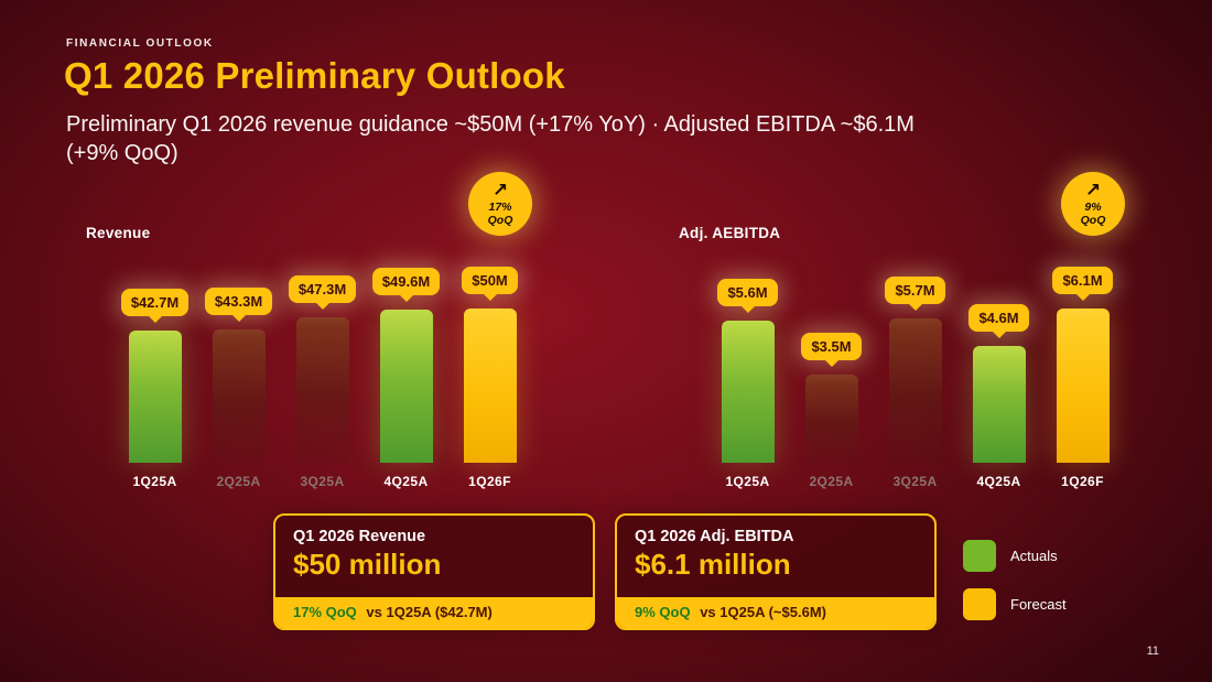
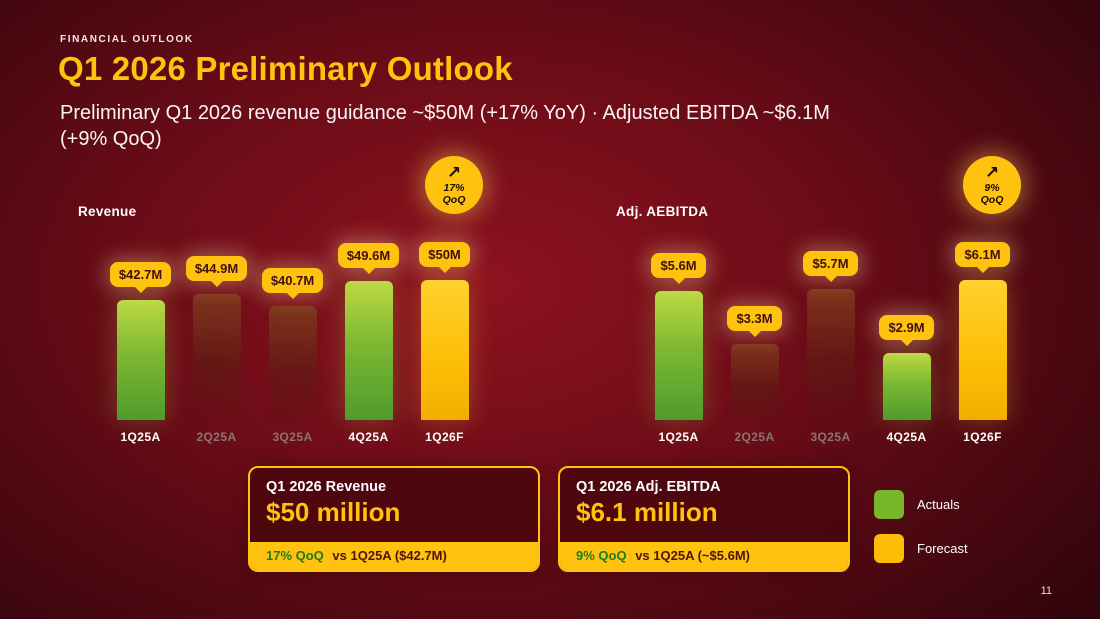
Revenue/2Q25A: $43.3M -> $44.9M
Revenue/3Q25A: $47.3M -> $40.7M
Adj. AEBITDA/2Q25A: $3.5M -> $3.3M
Adj. AEBITDA/4Q25A: $4.6M -> $2.9M
